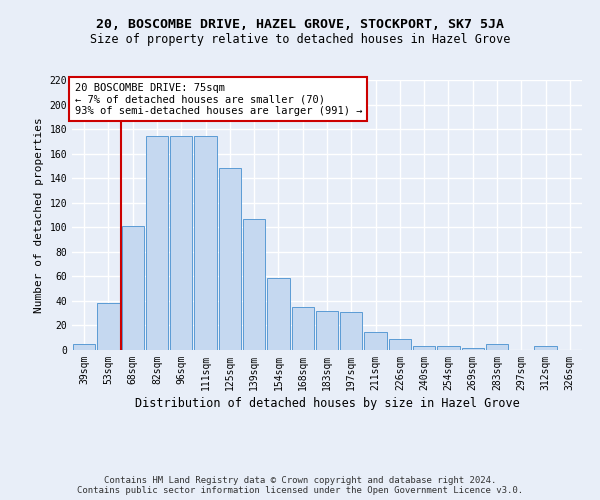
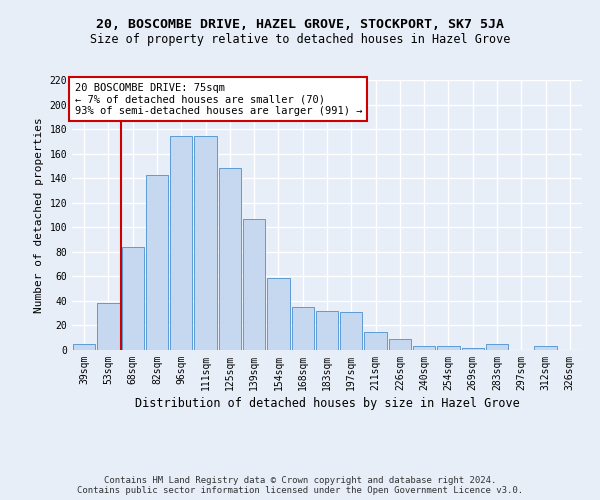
68sqm: 101 -> 84
82sqm: 174 -> 143
